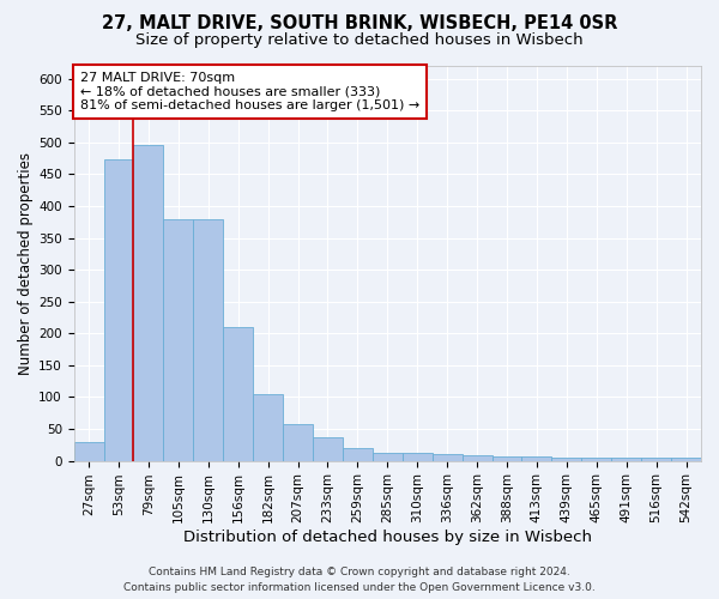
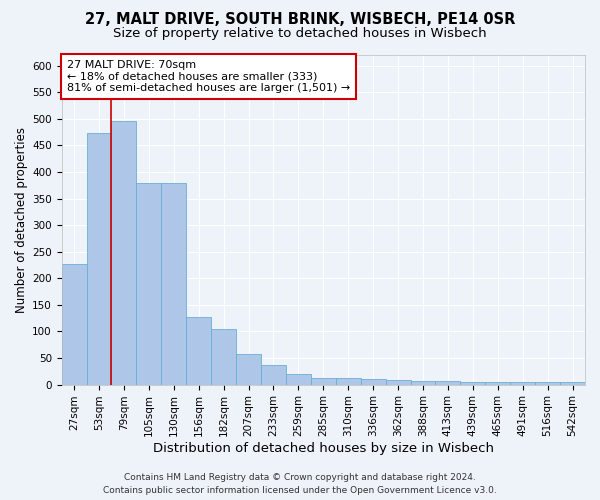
27sqm: 30 -> 226
156sqm: 210 -> 128
